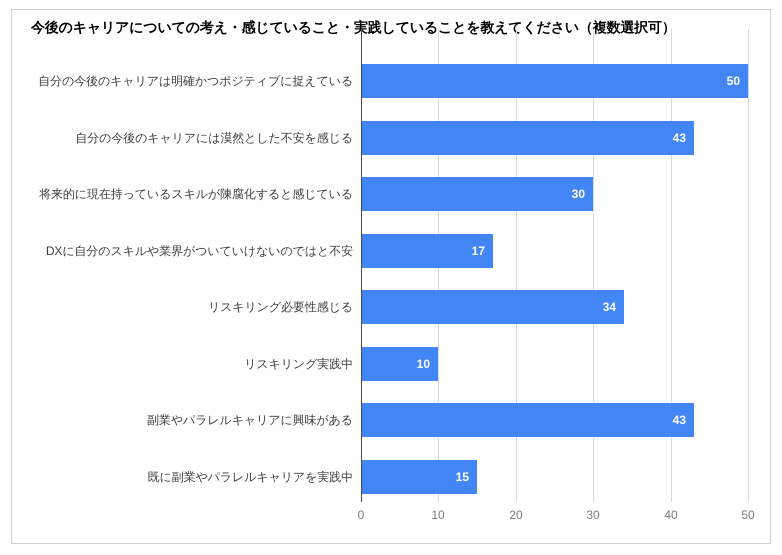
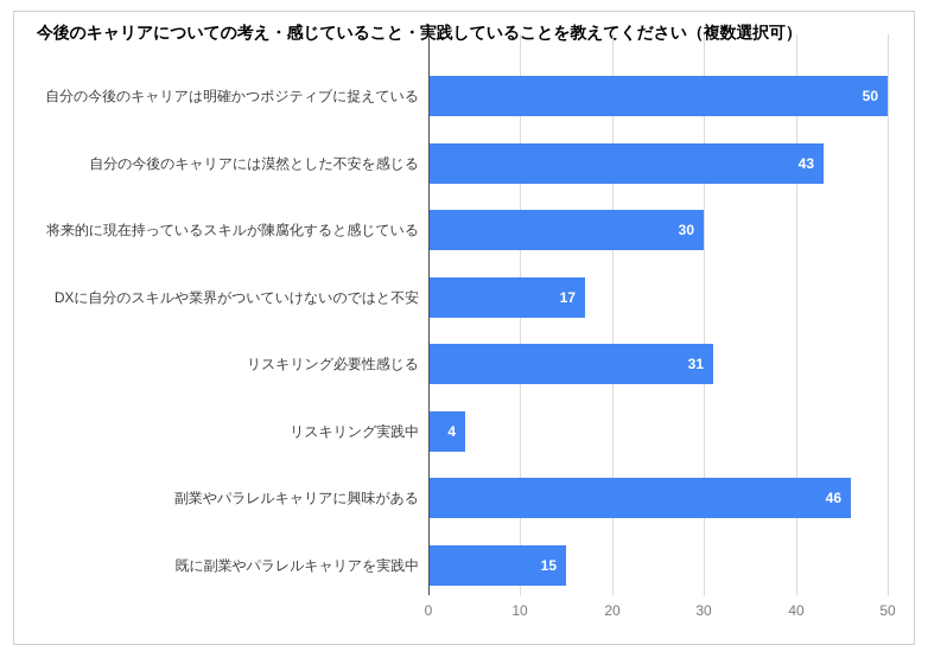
リスキリング必要性感じる: 34 -> 31
リスキリング実践中: 10 -> 4
副業やパラレルキャリアに興味がある: 43 -> 46
